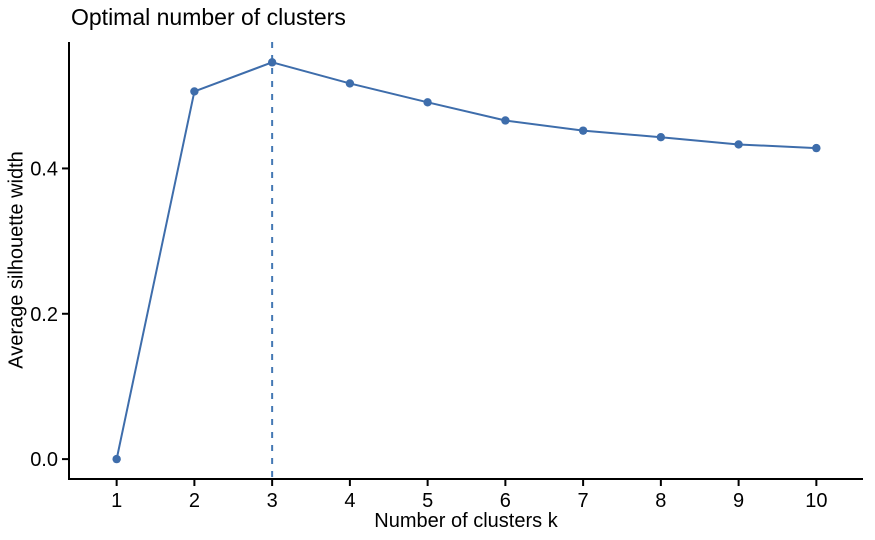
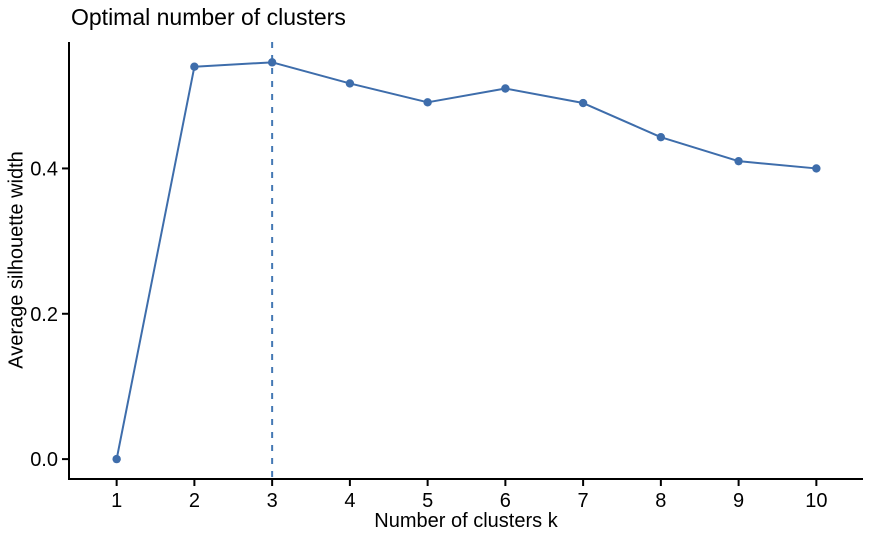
2: 0.51 -> 0.54
6: 0.47 -> 0.51
7: 0.45 -> 0.49
9: 0.43 -> 0.41
10: 0.43 -> 0.40
